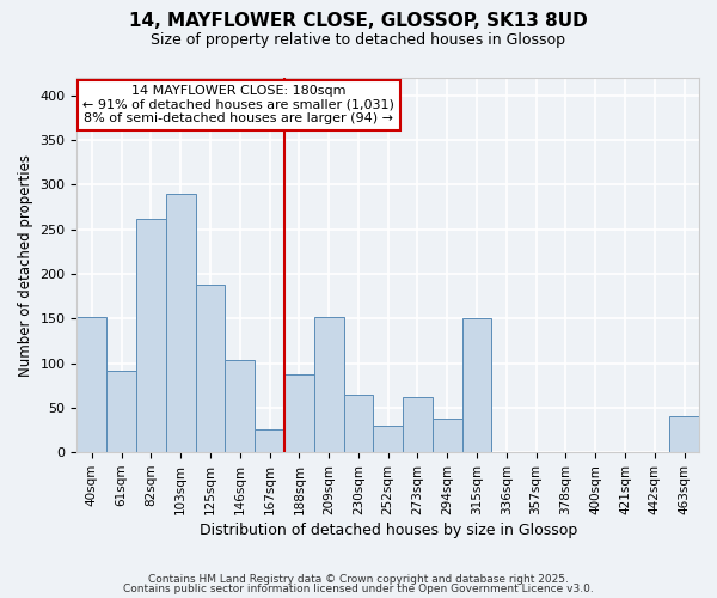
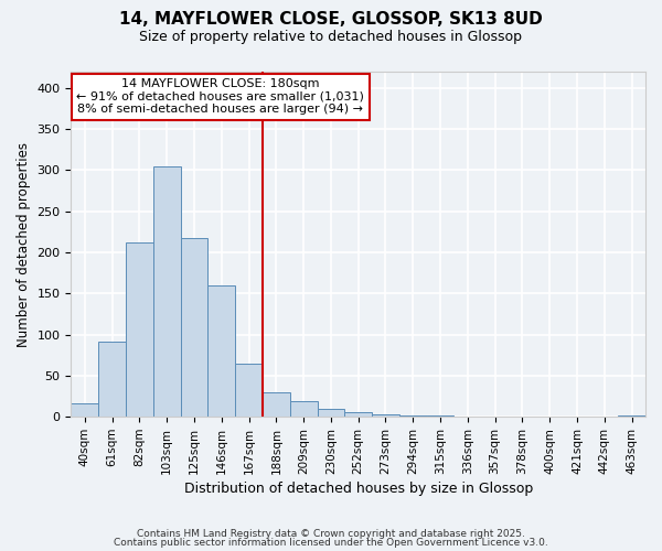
40sqm: 152 -> 16
82sqm: 262 -> 212
103sqm: 290 -> 305
125sqm: 188 -> 218
146sqm: 104 -> 160
167sqm: 26 -> 65
188sqm: 88 -> 30
209sqm: 152 -> 19
230sqm: 64 -> 9
252sqm: 30 -> 5
273sqm: 62 -> 3
294sqm: 38 -> 1
315sqm: 150 -> 1
463sqm: 40 -> 2
